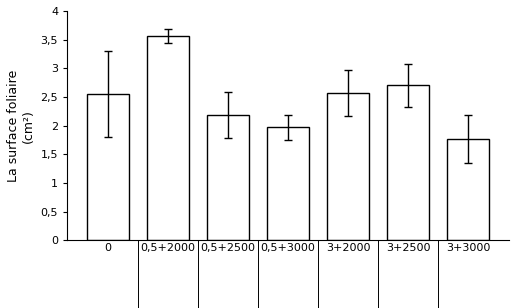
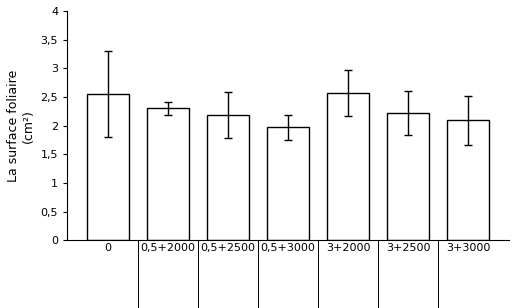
0,5+2000: 3,56 -> 2,30
3+2500: 2,70 -> 2,22
3+3000: 1,76 -> 2,09
